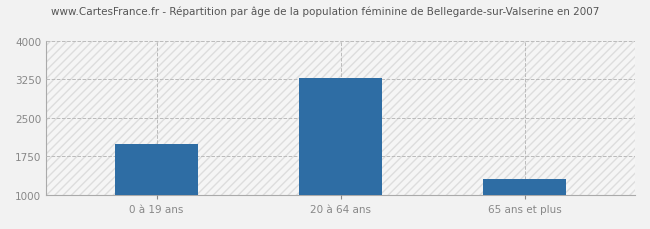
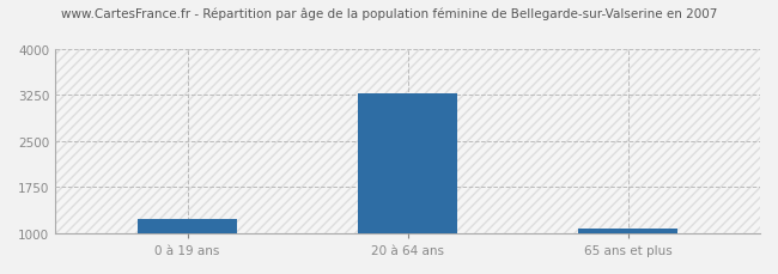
0 à 19 ans: 2000 -> 1230
65 ans et plus: 1320 -> 1080
